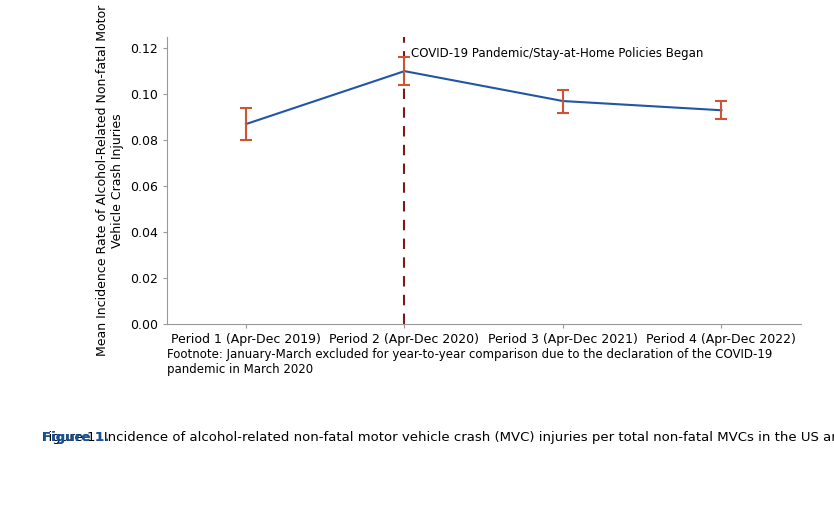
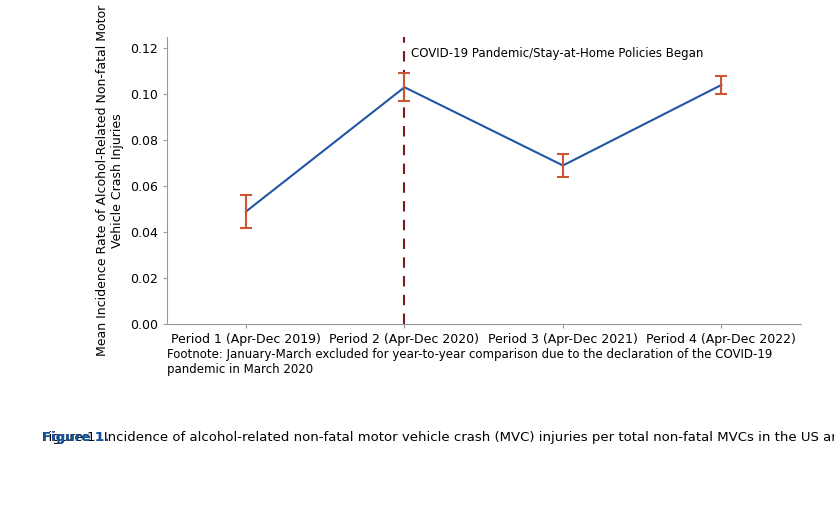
Period 1 (Apr-Dec 2019): 0.087 -> 0.049
Period 2 (Apr-Dec 2020): 0.110 -> 0.103
Period 3 (Apr-Dec 2021): 0.097 -> 0.069
Period 4 (Apr-Dec 2022): 0.093 -> 0.104
